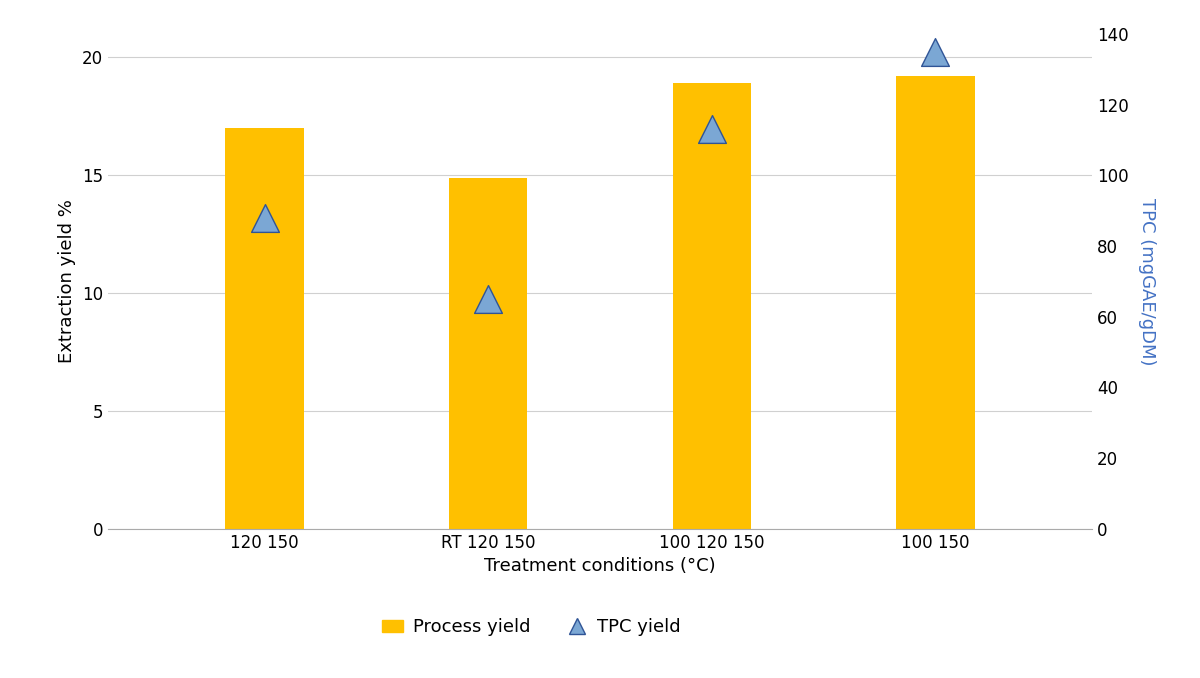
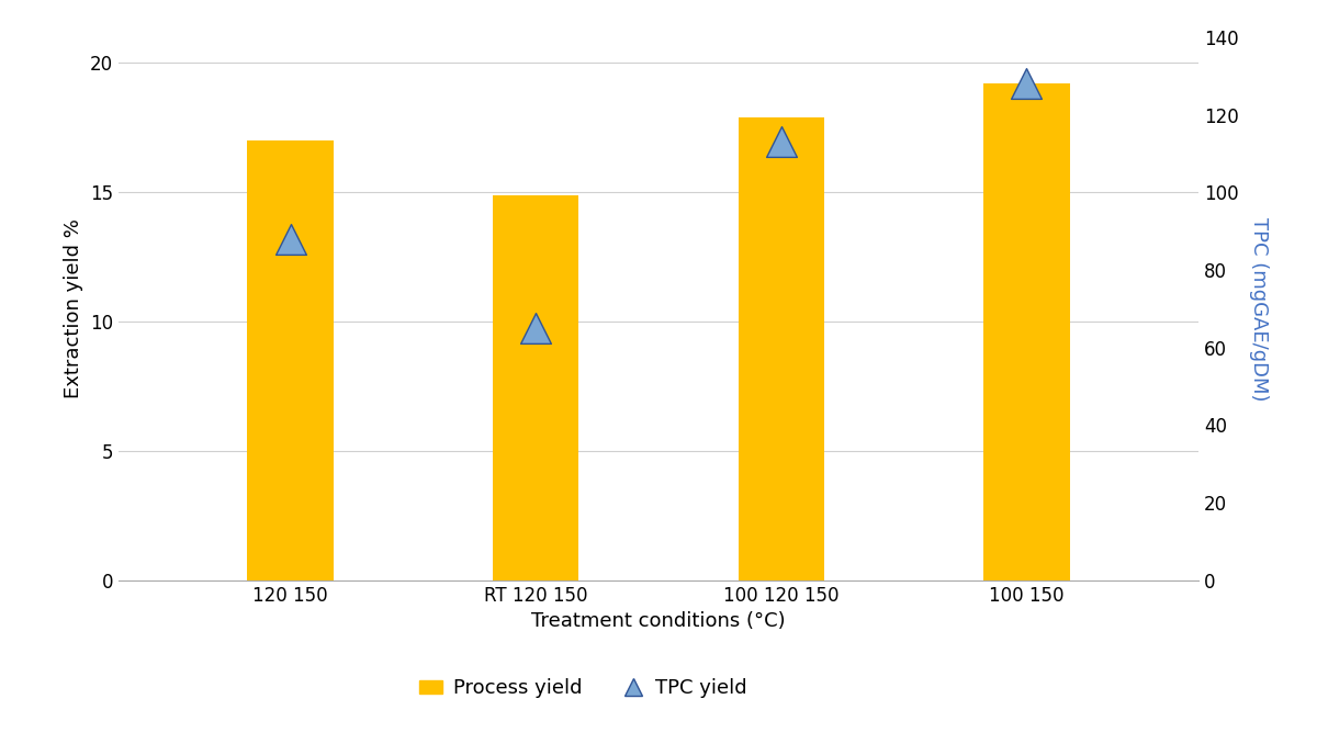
Process yield/100 120 150: 18.9 -> 17.9
TPC yield/100 150: 135 -> 128
